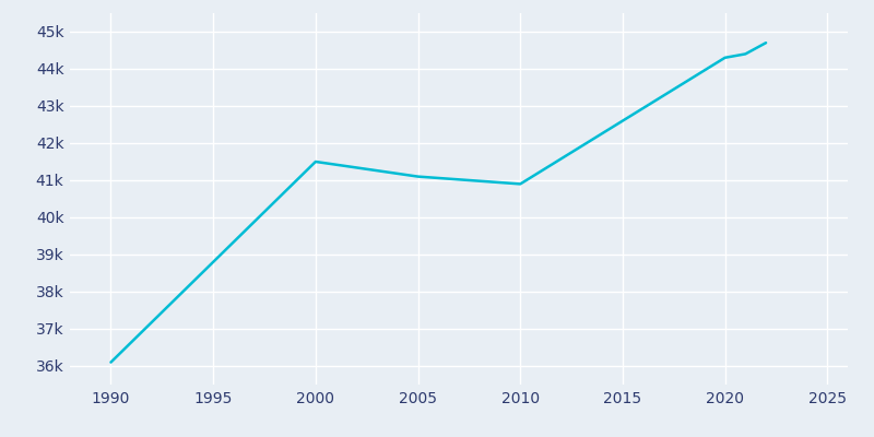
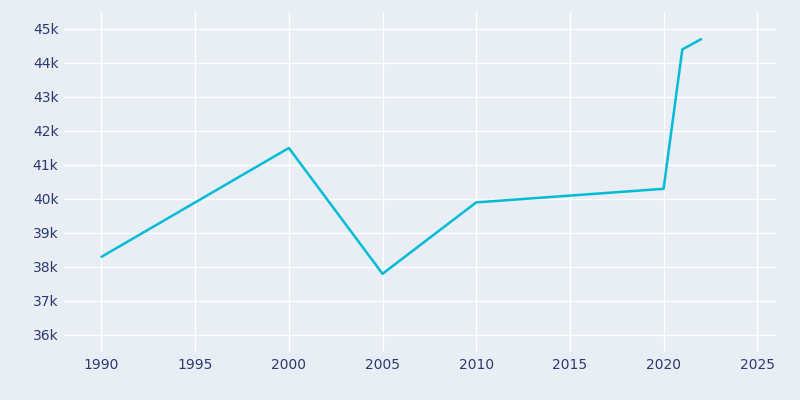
1990: 36.1k -> 38.3k
2005: 41.1k -> 37.8k
2010: 40.9k -> 39.9k
2020: 44.3k -> 40.3k
